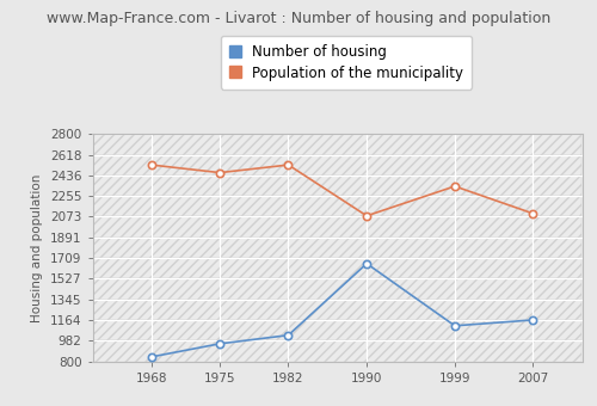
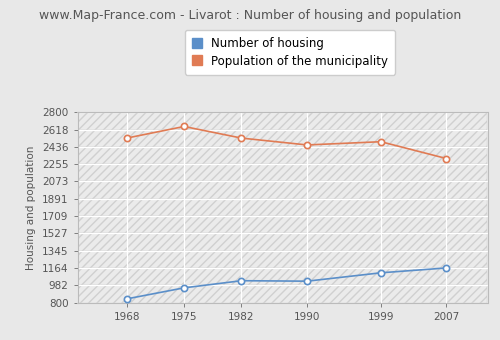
Population of the municipality/1975: 2460 -> 2650
Number of housing/1990: 1660 -> 1020
Population of the municipality/1990: 2080 -> 2460
Population of the municipality/1999: 2340 -> 2490
Population of the municipality/2007: 2100 -> 2310
